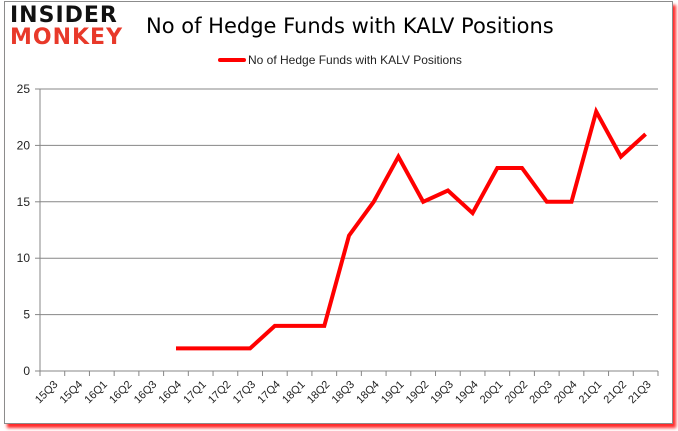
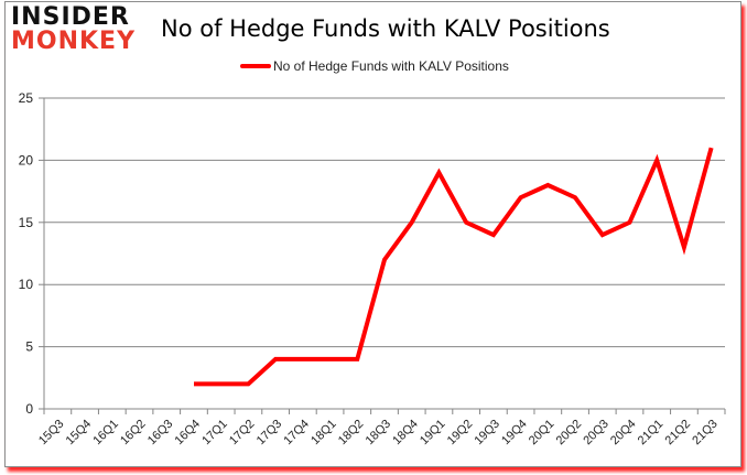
17Q3: 2 -> 4
19Q3: 16 -> 14
19Q4: 14 -> 17
20Q2: 18 -> 17
20Q3: 15 -> 14
21Q1: 23 -> 20
21Q2: 19 -> 13
